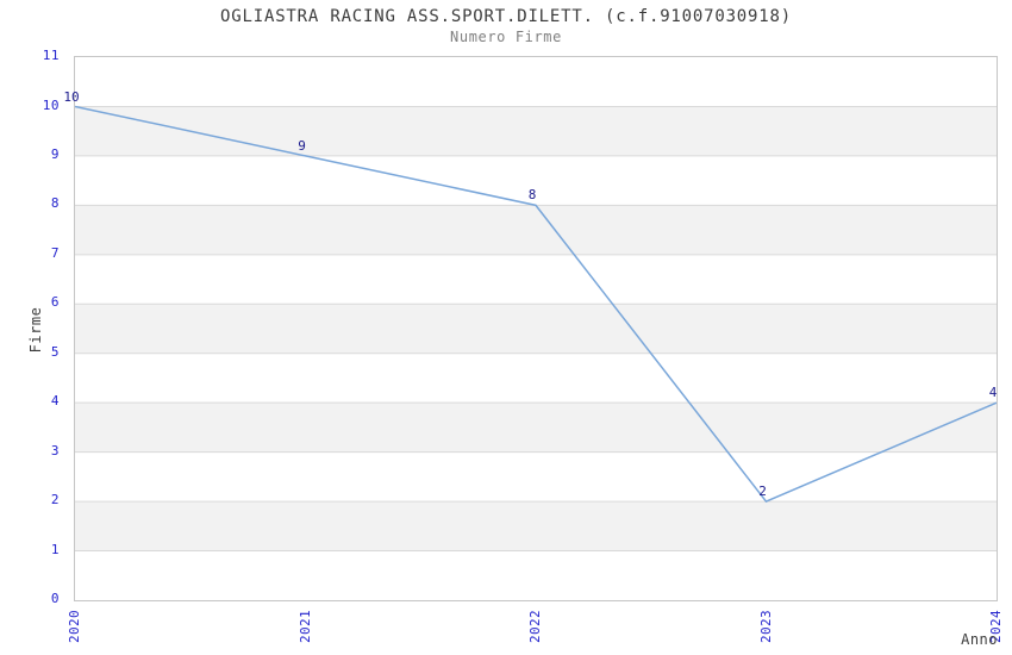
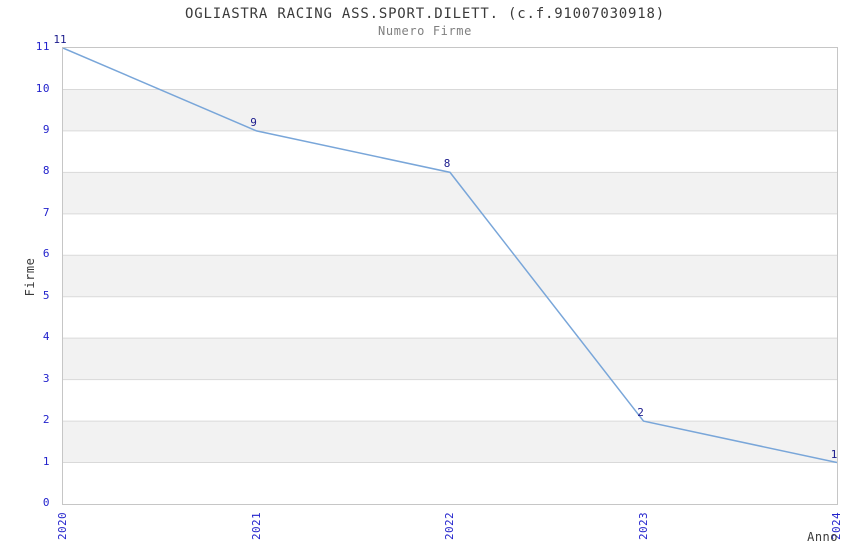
2020: 10 -> 11
2024: 4 -> 1
